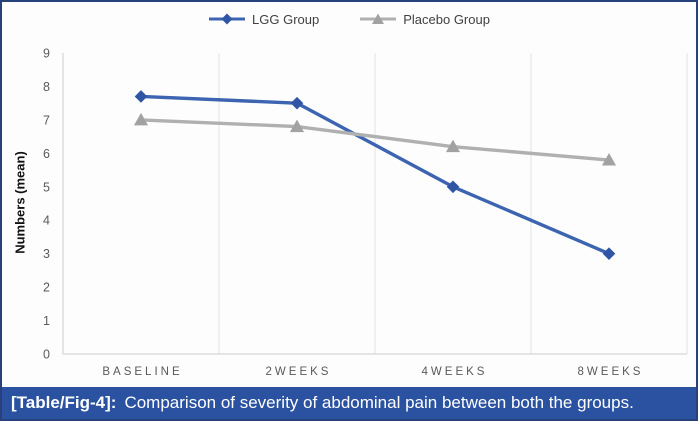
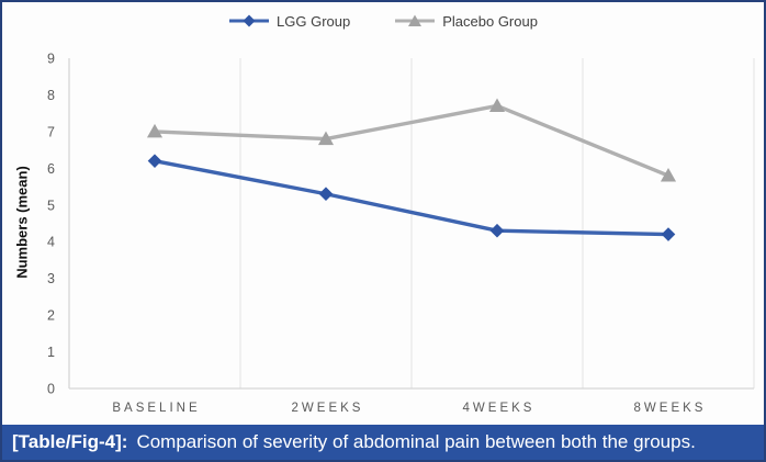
LGG Group/BASELINE: 7.7 -> 6.2
LGG Group/2WEEKS: 7.5 -> 5.3
LGG Group/4WEEKS: 5.0 -> 4.3
Placebo Group/4WEEKS: 6.2 -> 7.7
LGG Group/8WEEKS: 3.0 -> 4.2
